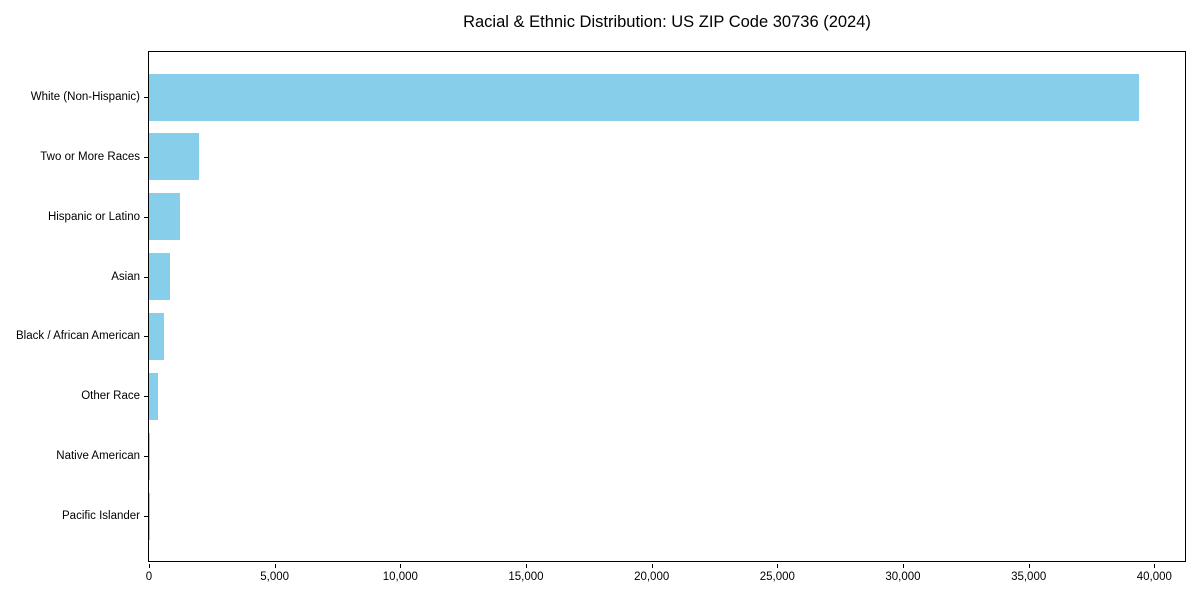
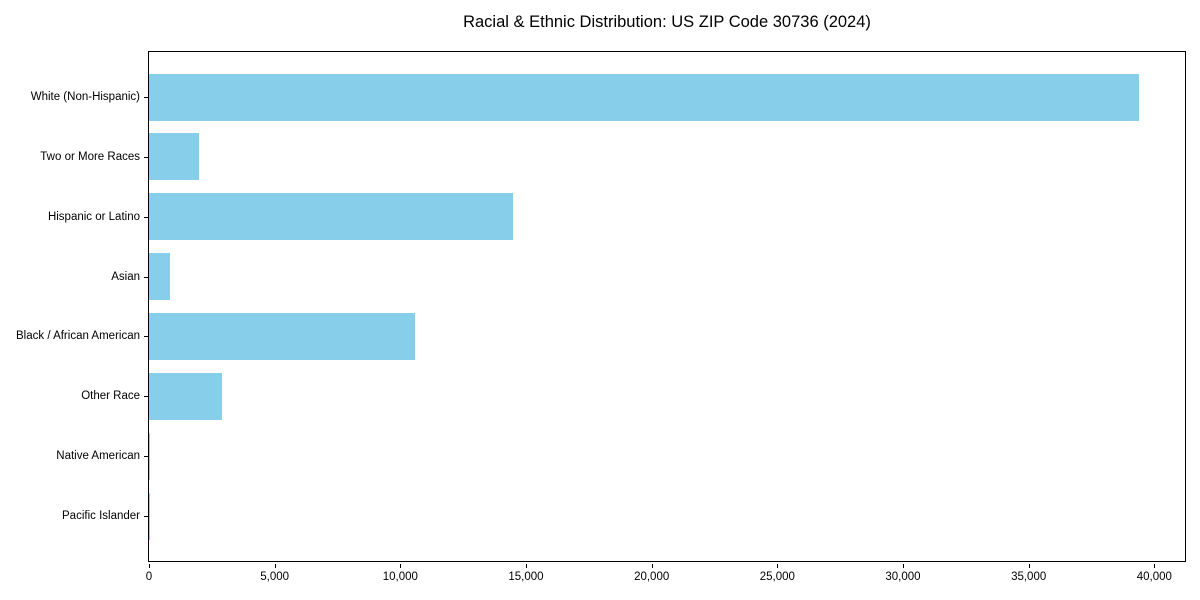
Hispanic or Latino: 1200 -> 14500
Black / African American: 600 -> 10600
Other Race: 300 -> 2900
